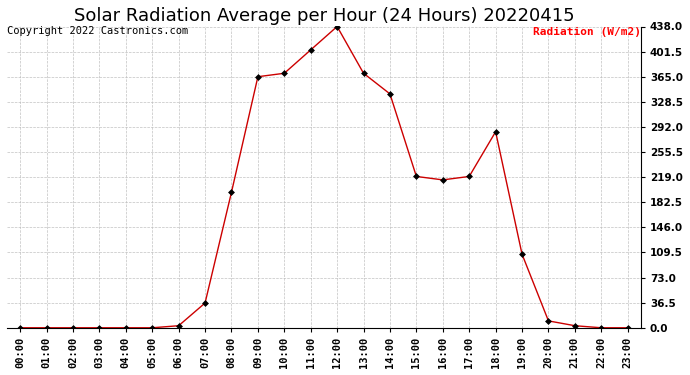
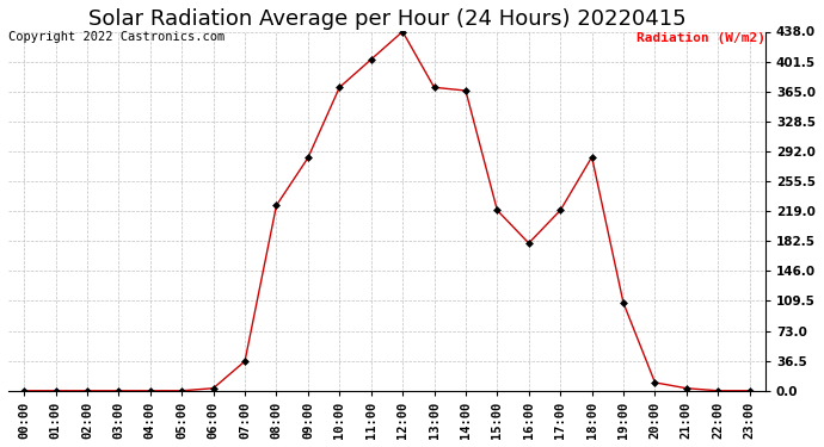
08:00: 197 -> 226
09:00: 365 -> 284
14:00: 340 -> 366
16:00: 215 -> 180
